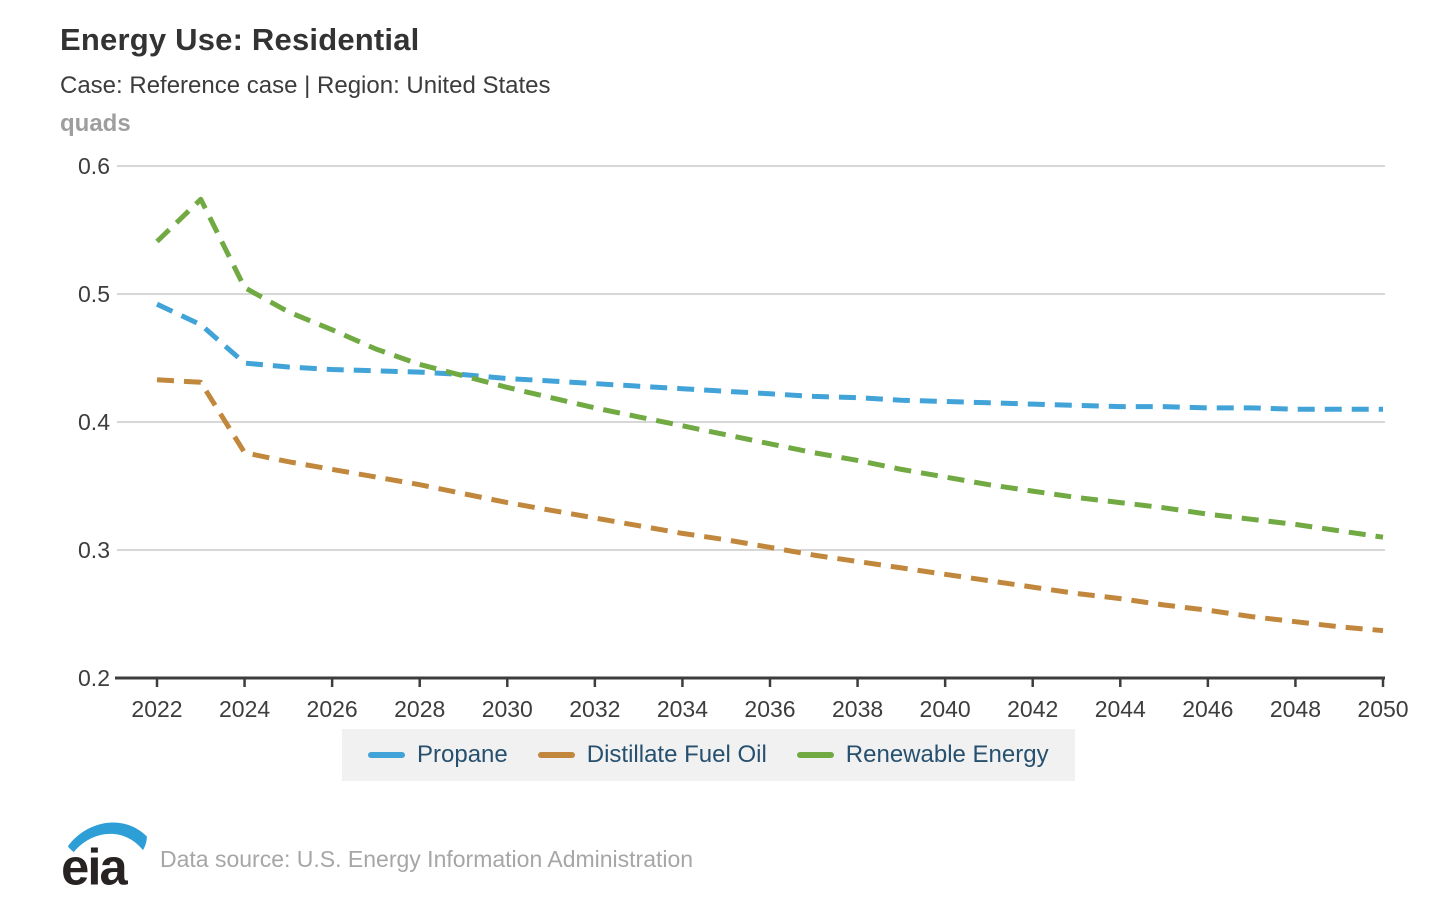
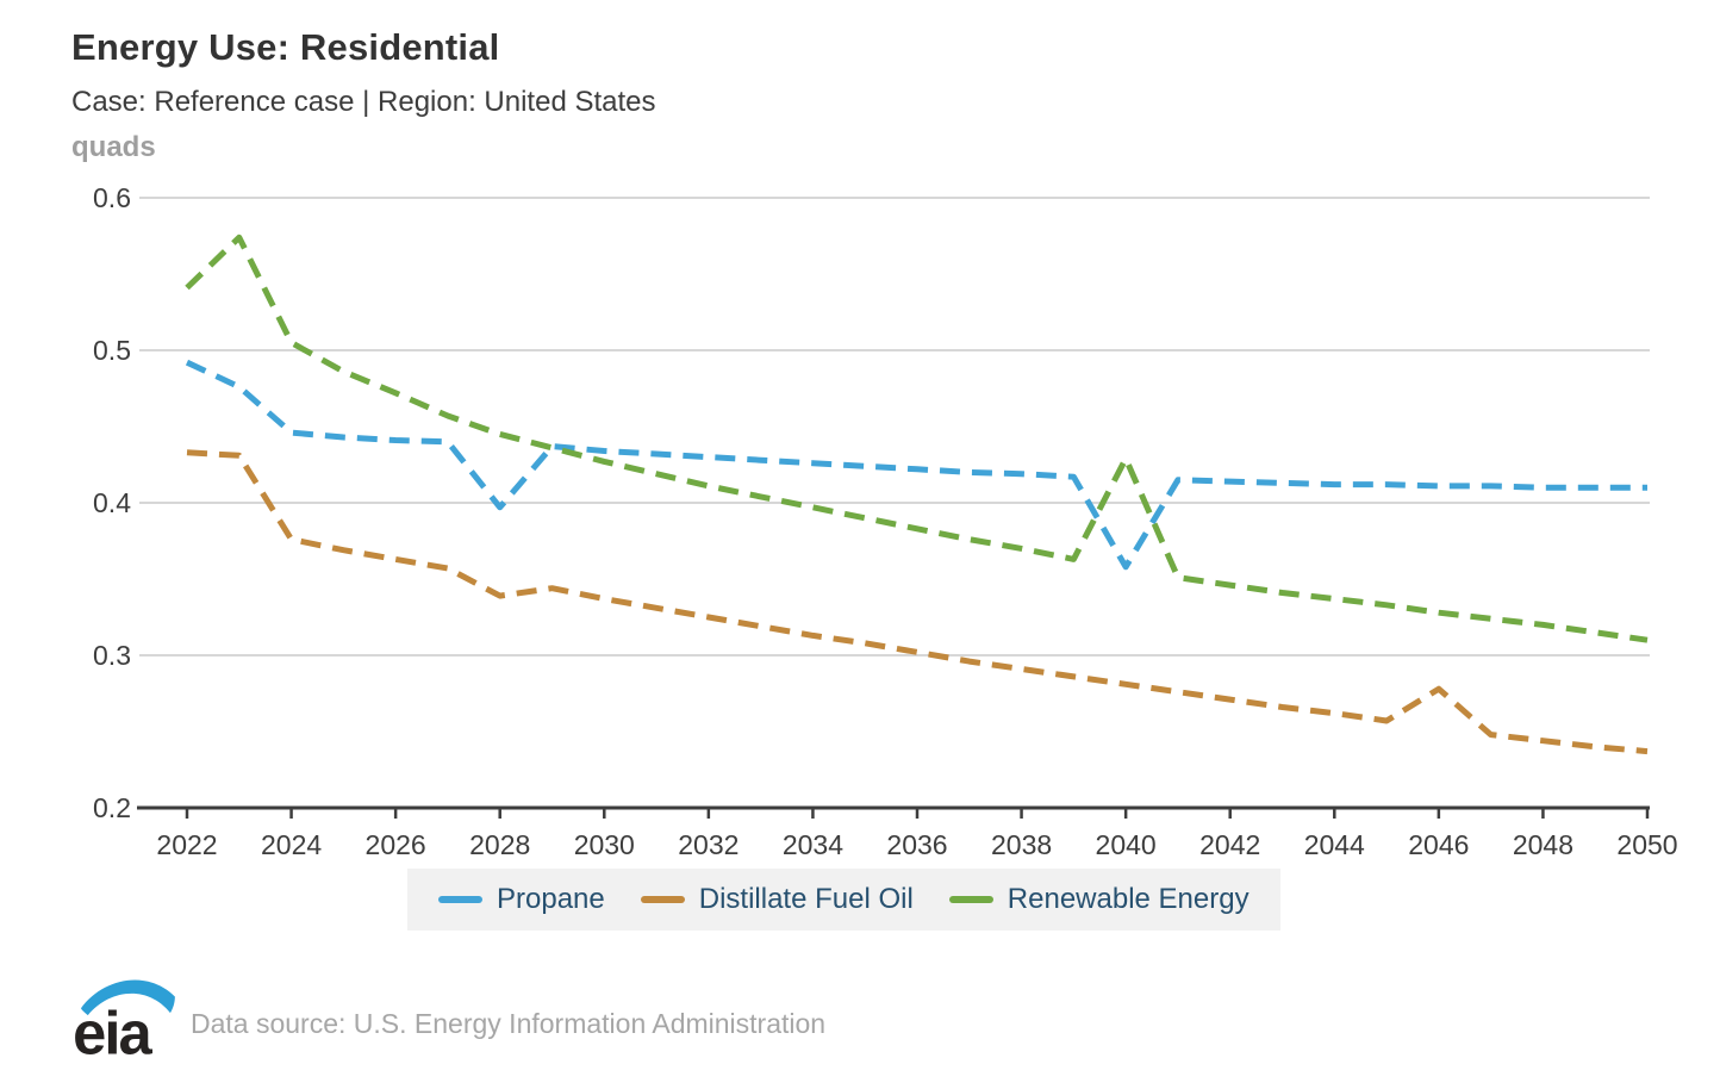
Propane/2028: 0.439 -> 0.397
Distillate Fuel Oil/2028: 0.351 -> 0.339
Propane/2040: 0.416 -> 0.358
Renewable Energy/2040: 0.357 -> 0.429
Distillate Fuel Oil/2046: 0.253 -> 0.278
